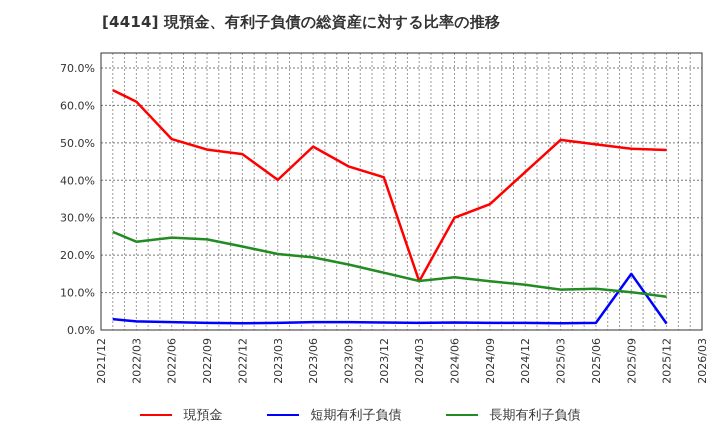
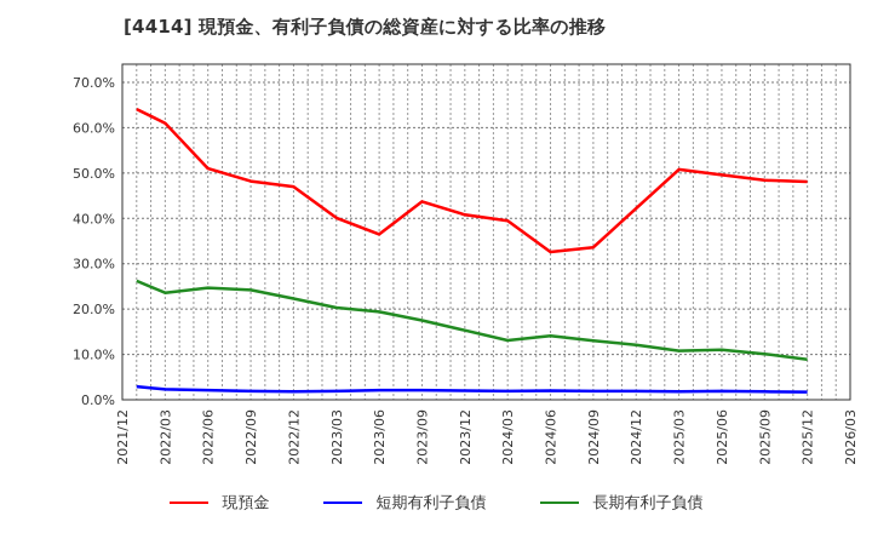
現預金/2023/06: 49% -> 36%
現預金/2024/03: 13% -> 40%
現預金/2024/06: 30% -> 33%
短期有利子負債/2025/09: 15% -> 2%
